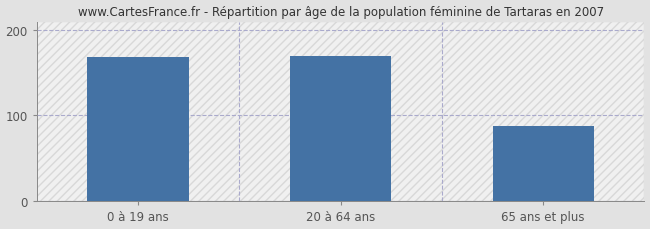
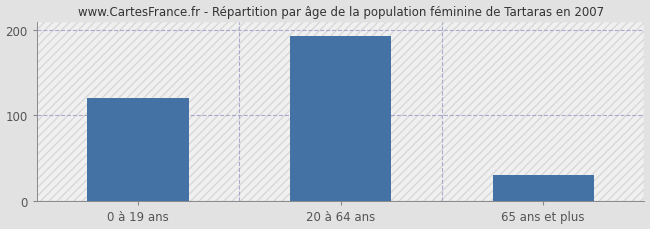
0 à 19 ans: 168 -> 120
20 à 64 ans: 170 -> 193
65 ans et plus: 88 -> 30
